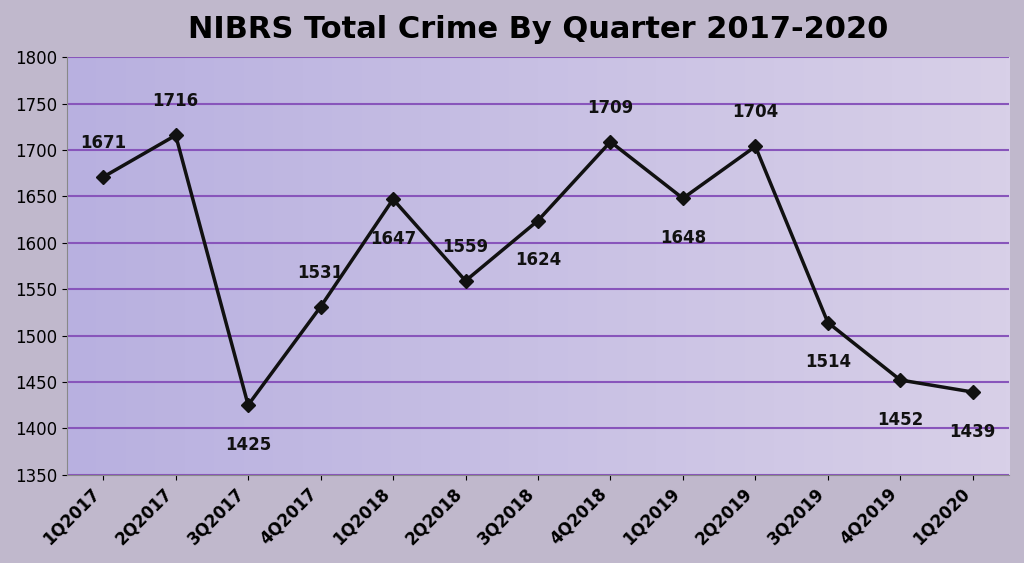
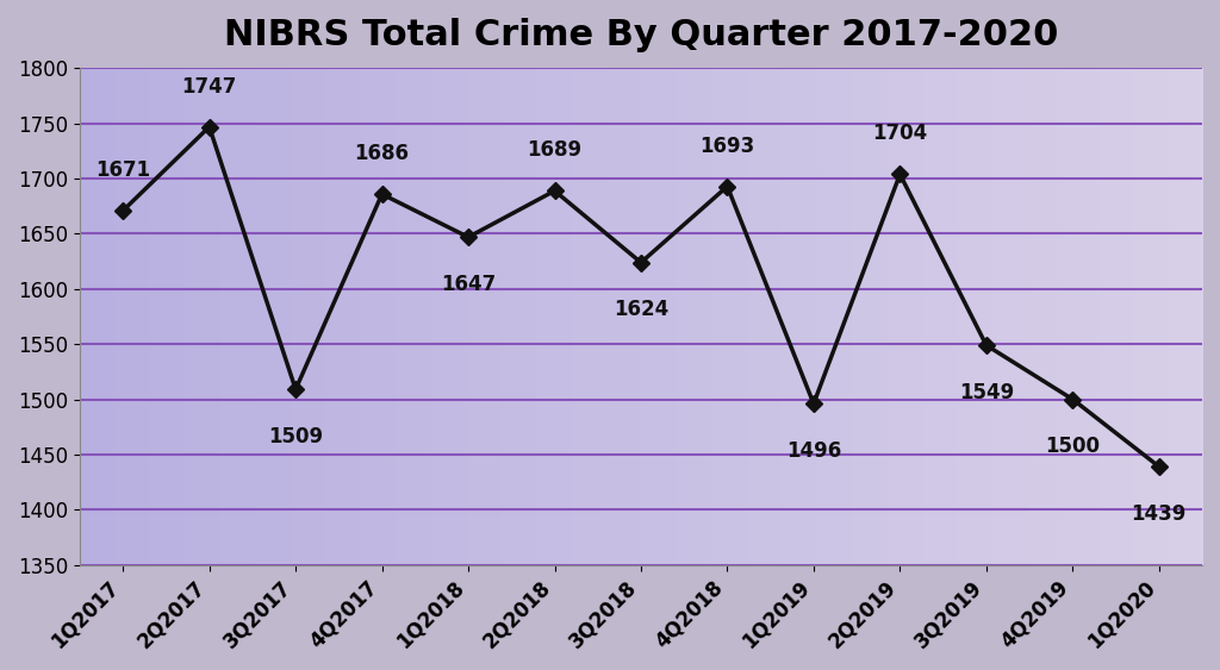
2Q2017: 1716 -> 1747
3Q2017: 1425 -> 1509
4Q2017: 1531 -> 1686
2Q2018: 1559 -> 1689
4Q2018: 1709 -> 1693
1Q2019: 1648 -> 1496
3Q2019: 1514 -> 1549
4Q2019: 1452 -> 1500
